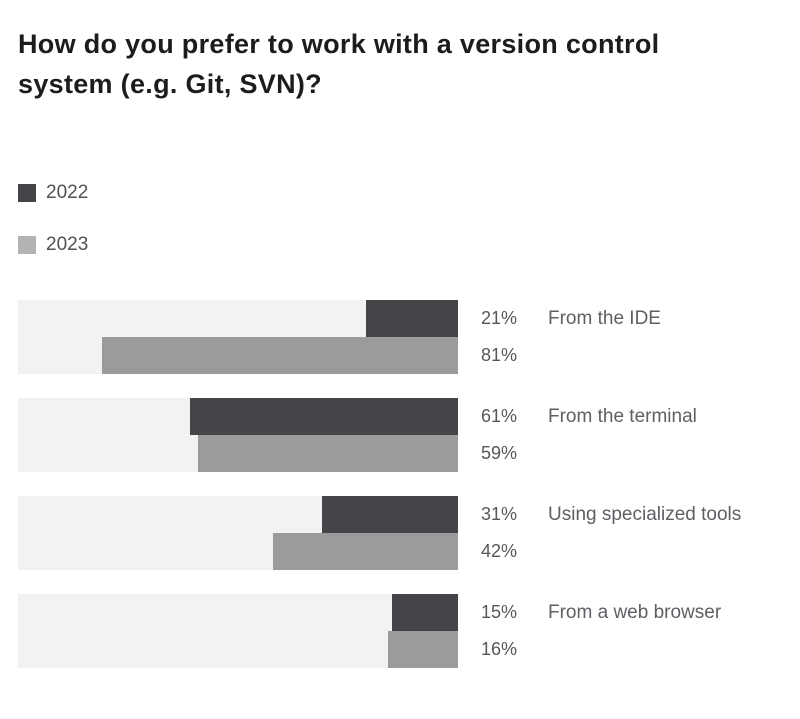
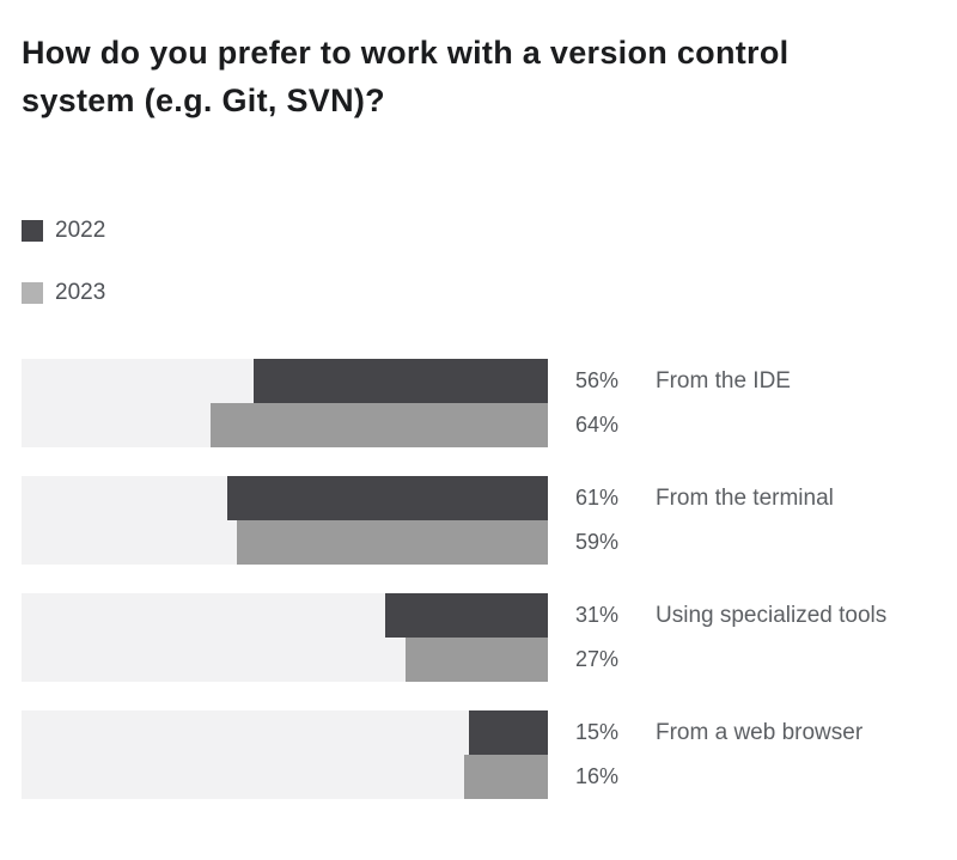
2022/From the IDE: 21% -> 56%
2023/From the IDE: 81% -> 64%
2023/Using specialized tools: 42% -> 27%
